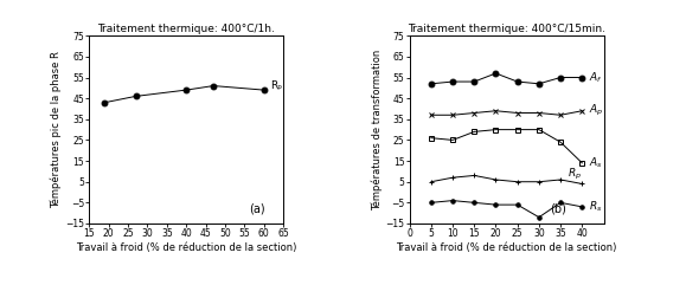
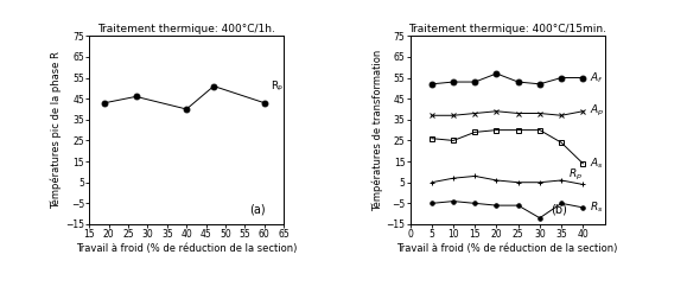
Traitement thermique: 400°C/1h./40: 49 -> 40
Traitement thermique: 400°C/1h./60: 49 -> 43
